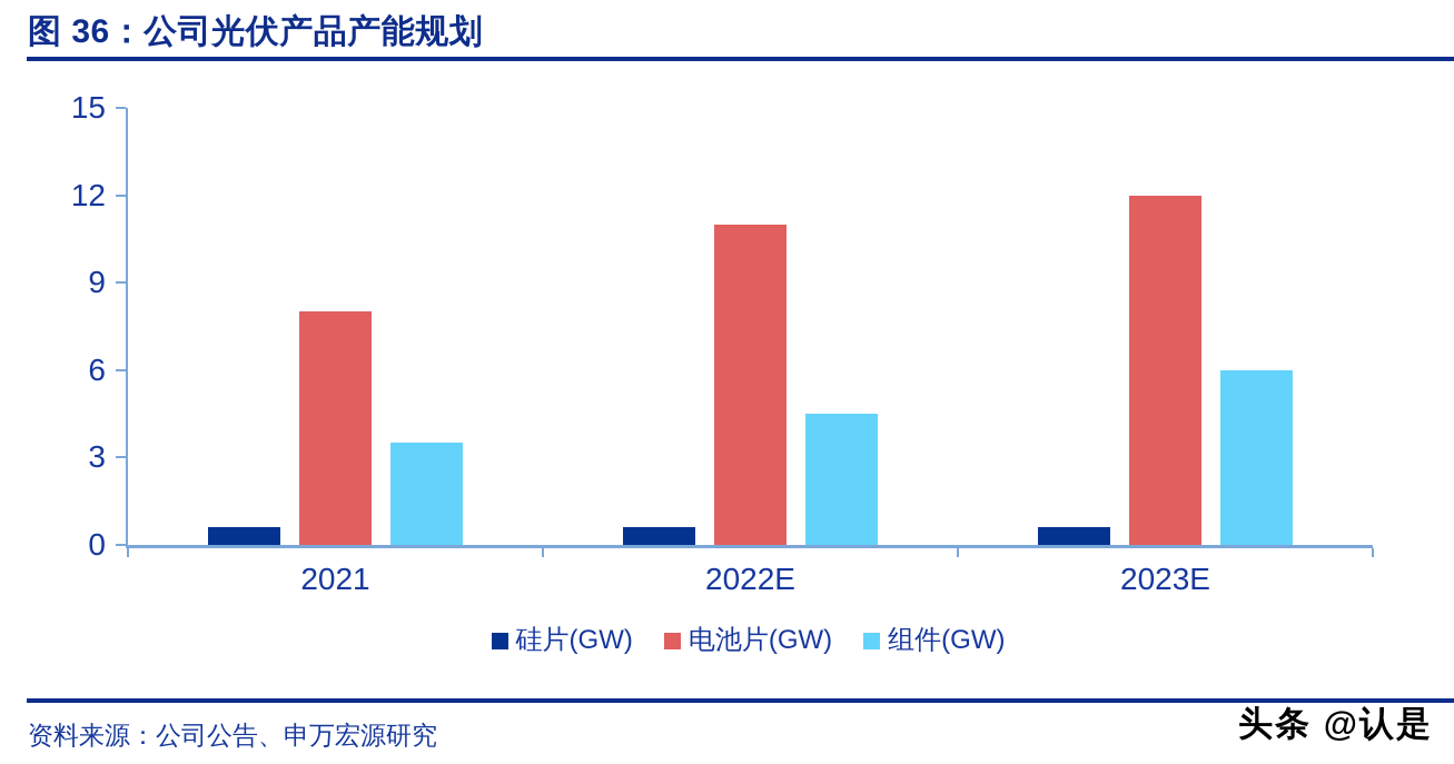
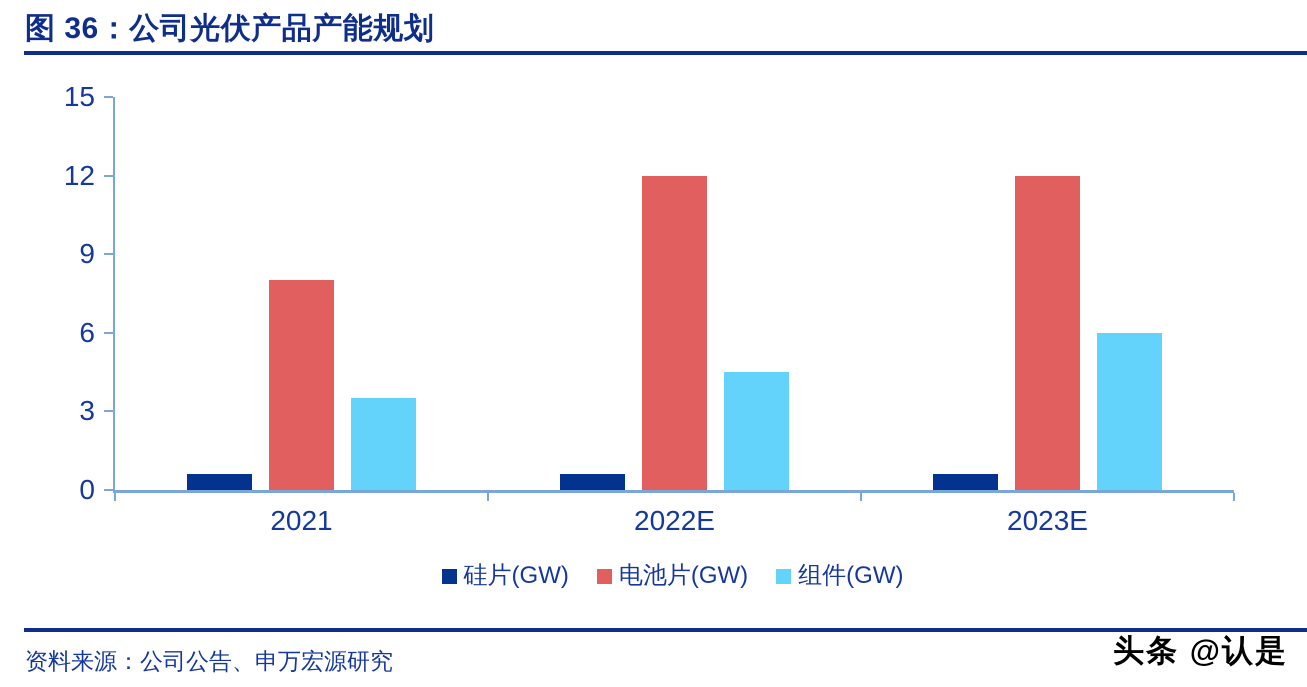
电池片(GW)/2022E: 11 -> 12
